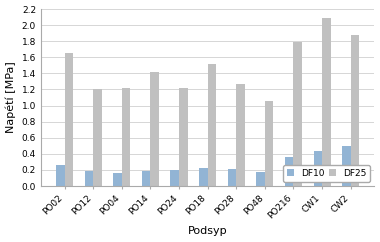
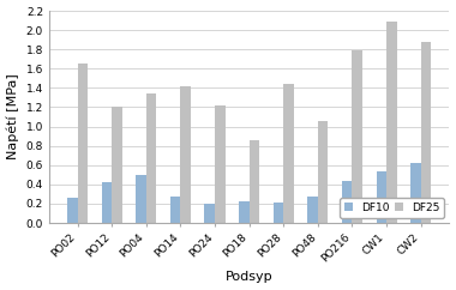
DF10/PO12: 0.19 -> 0.42
DF10/PO04: 0.16 -> 0.50
DF25/PO04: 1.22 -> 1.34
DF10/PO14: 0.19 -> 0.28
DF25/PO18: 1.52 -> 0.86
DF25/PO28: 1.27 -> 1.44
DF10/PO48: 0.18 -> 0.28
DF10/PO216: 0.36 -> 0.44
DF10/CW1: 0.44 -> 0.54
DF10/CW2: 0.50 -> 0.62
